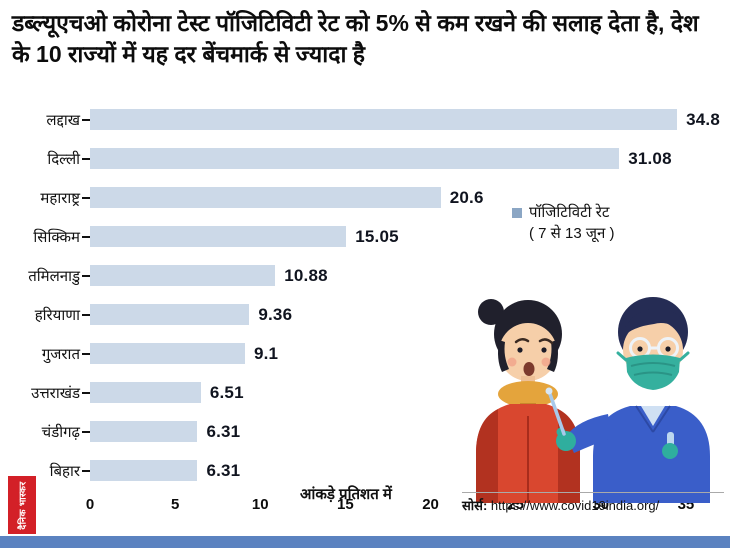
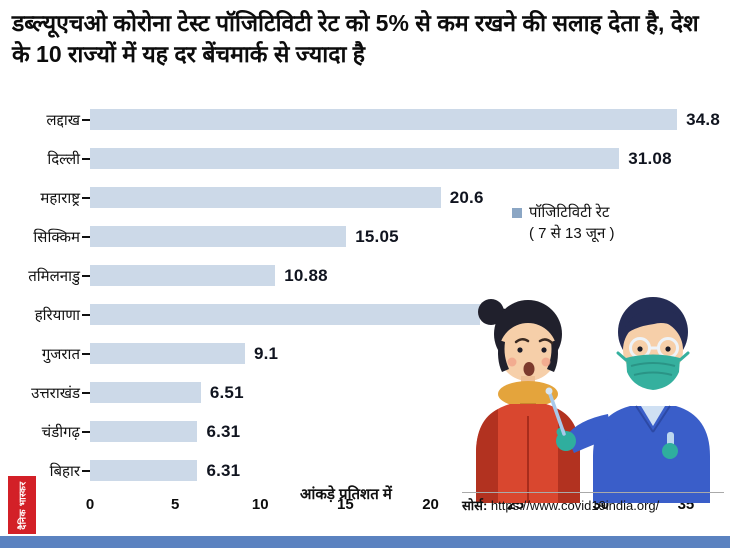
हरियाणा: 9.36 -> 22.88
